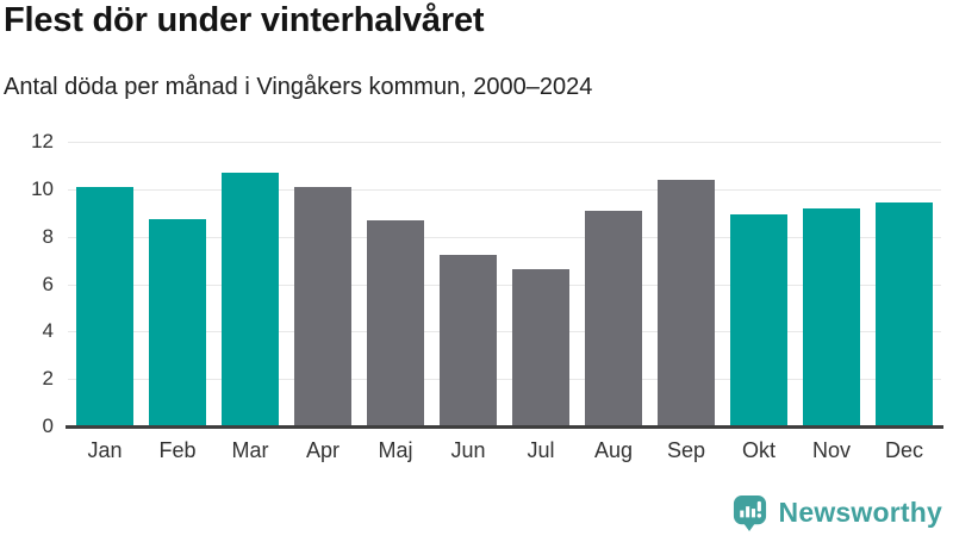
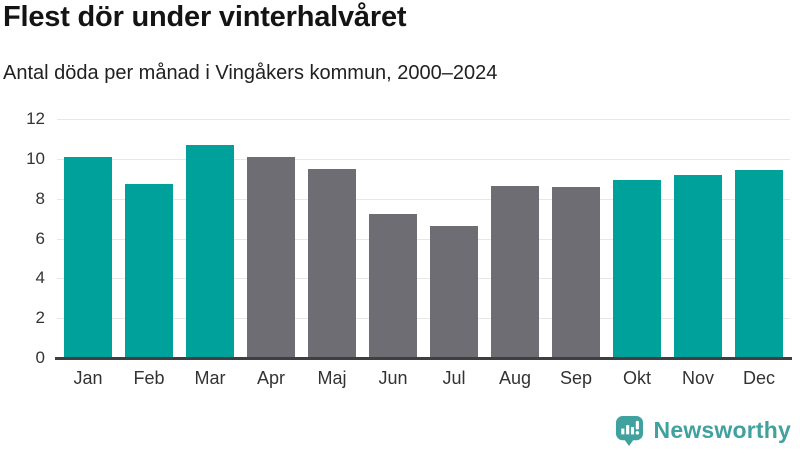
Maj: 8.7 -> 9.5
Aug: 9.1 -> 8.7
Sep: 10.4 -> 8.6
